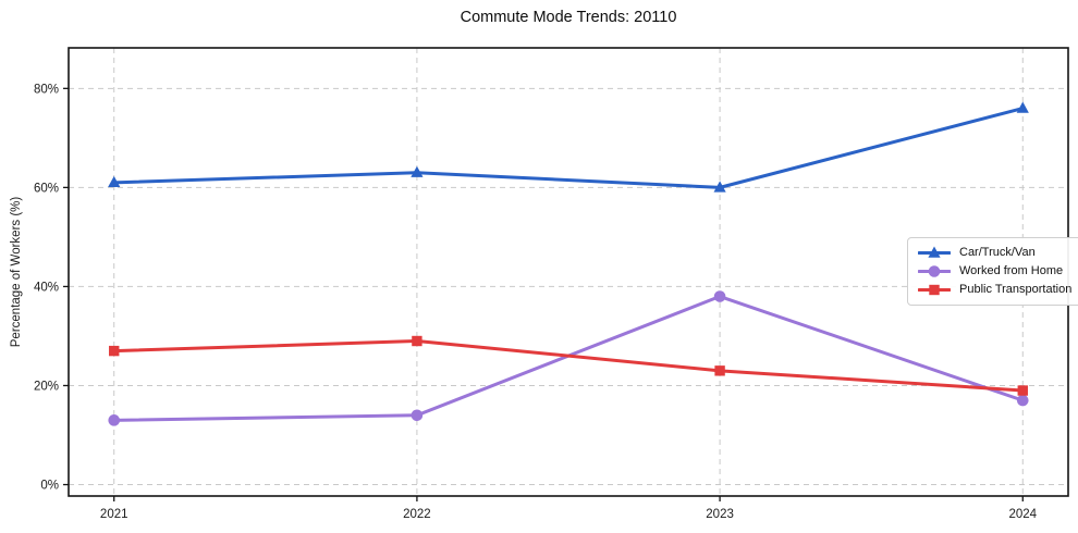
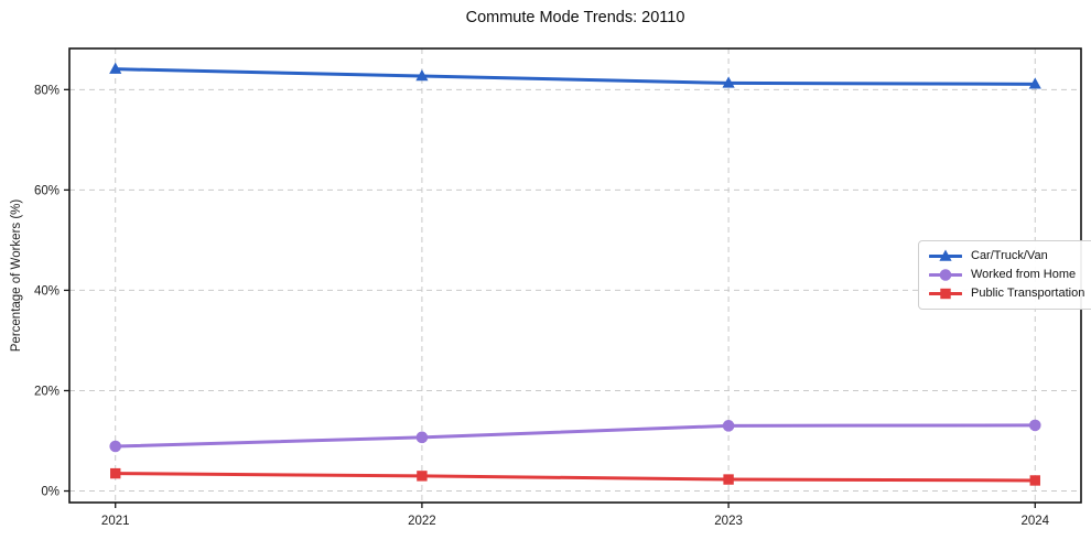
Car/Truck/Van/2021: 61% -> 84%
Worked from Home/2021: 13% -> 9%
Public Transportation/2021: 27% -> 4%
Car/Truck/Van/2022: 63% -> 83%
Worked from Home/2022: 14% -> 11%
Public Transportation/2022: 29% -> 3%
Car/Truck/Van/2023: 60% -> 81%
Worked from Home/2023: 38% -> 13%
Public Transportation/2023: 23% -> 2%
Car/Truck/Van/2024: 76% -> 81%
Worked from Home/2024: 17% -> 13%
Public Transportation/2024: 19% -> 2%
